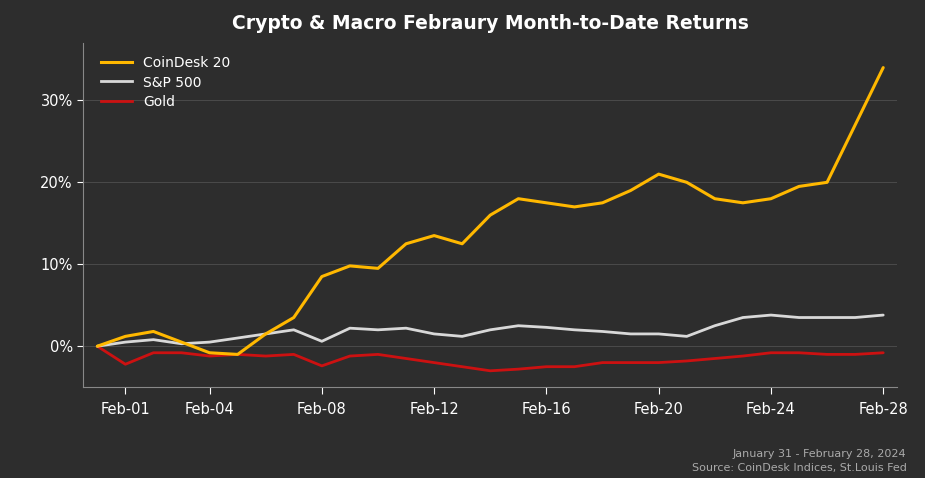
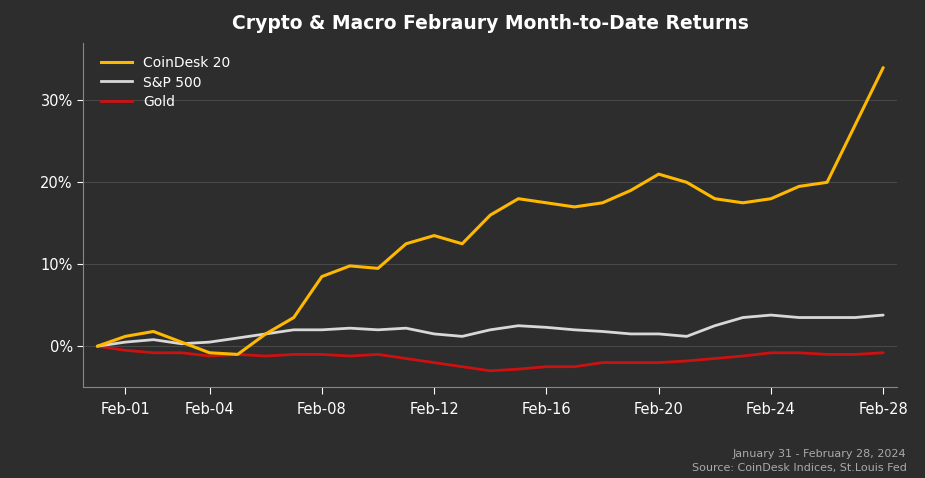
Gold/Feb-01: -2.2% -> -0.5%
S&P 500/Feb-08: 0.6% -> 2.0%
Gold/Feb-08: -2.4% -> -1.0%
